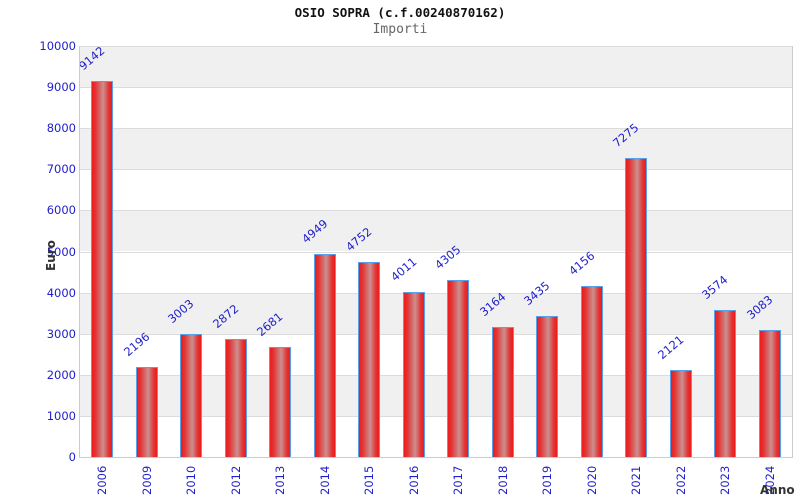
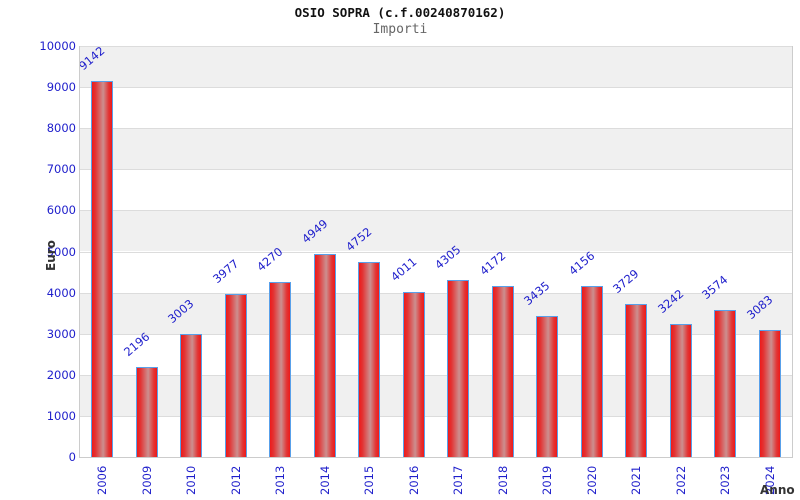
2012: 2872 -> 3977
2013: 2681 -> 4270
2018: 3164 -> 4172
2021: 7275 -> 3729
2022: 2121 -> 3242
